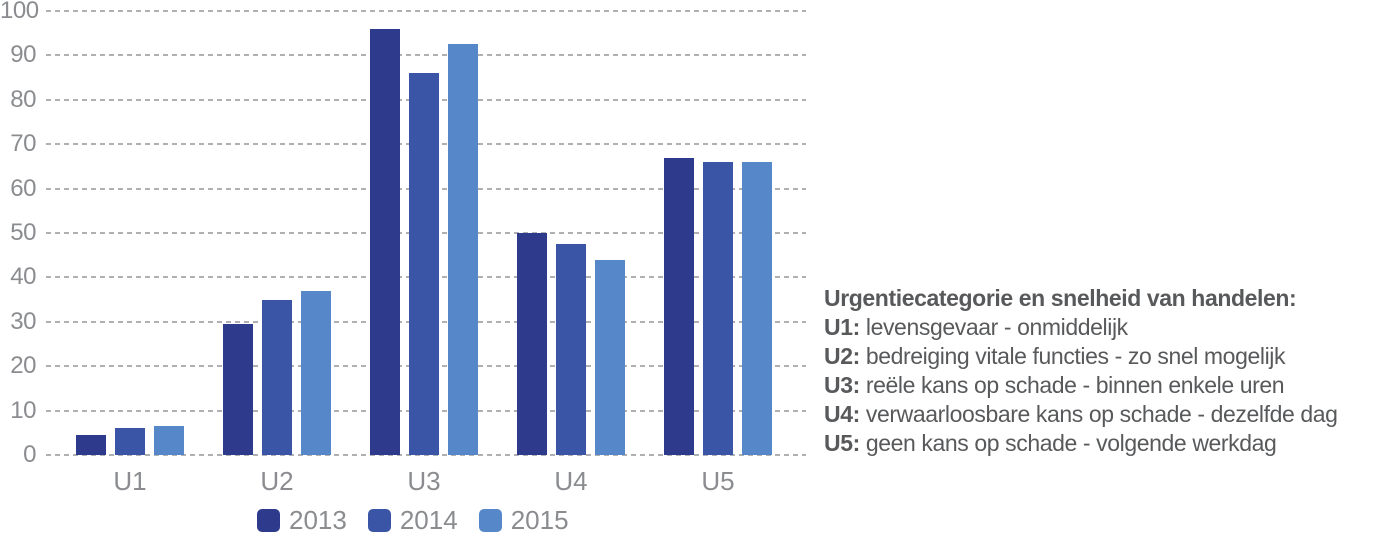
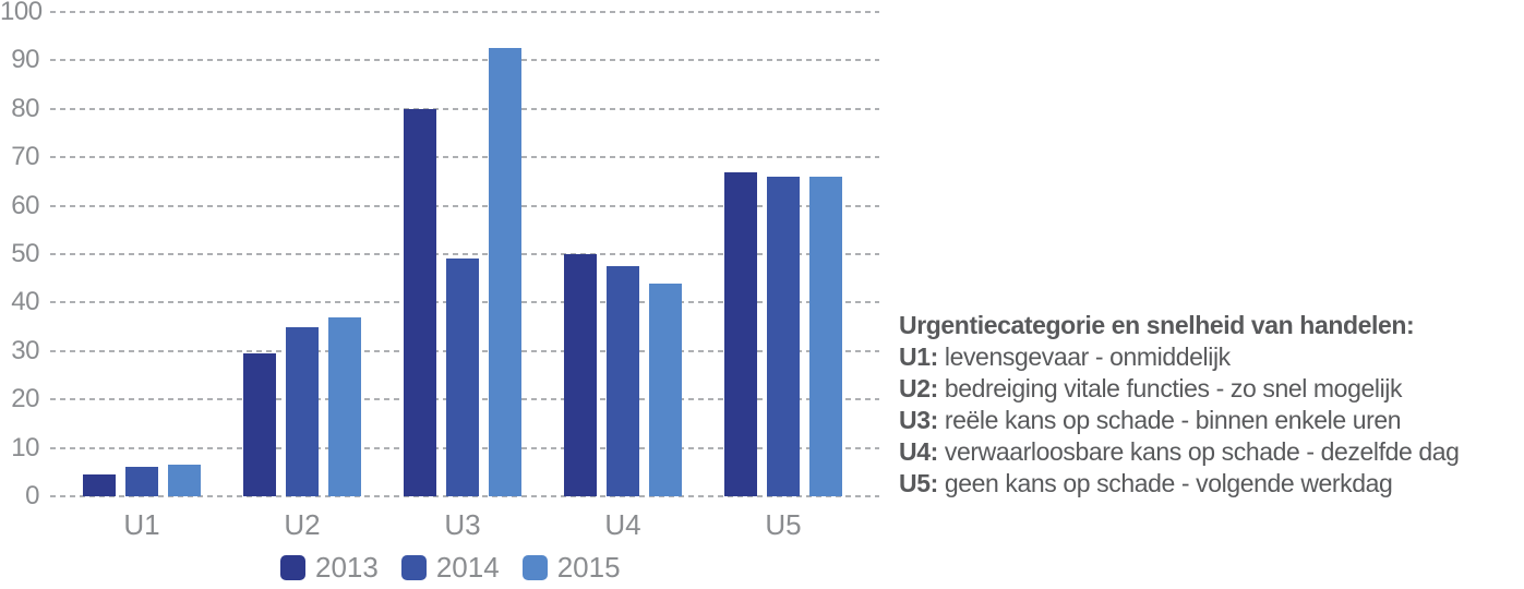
2013/U3: 96 -> 80
2014/U3: 86 -> 49
